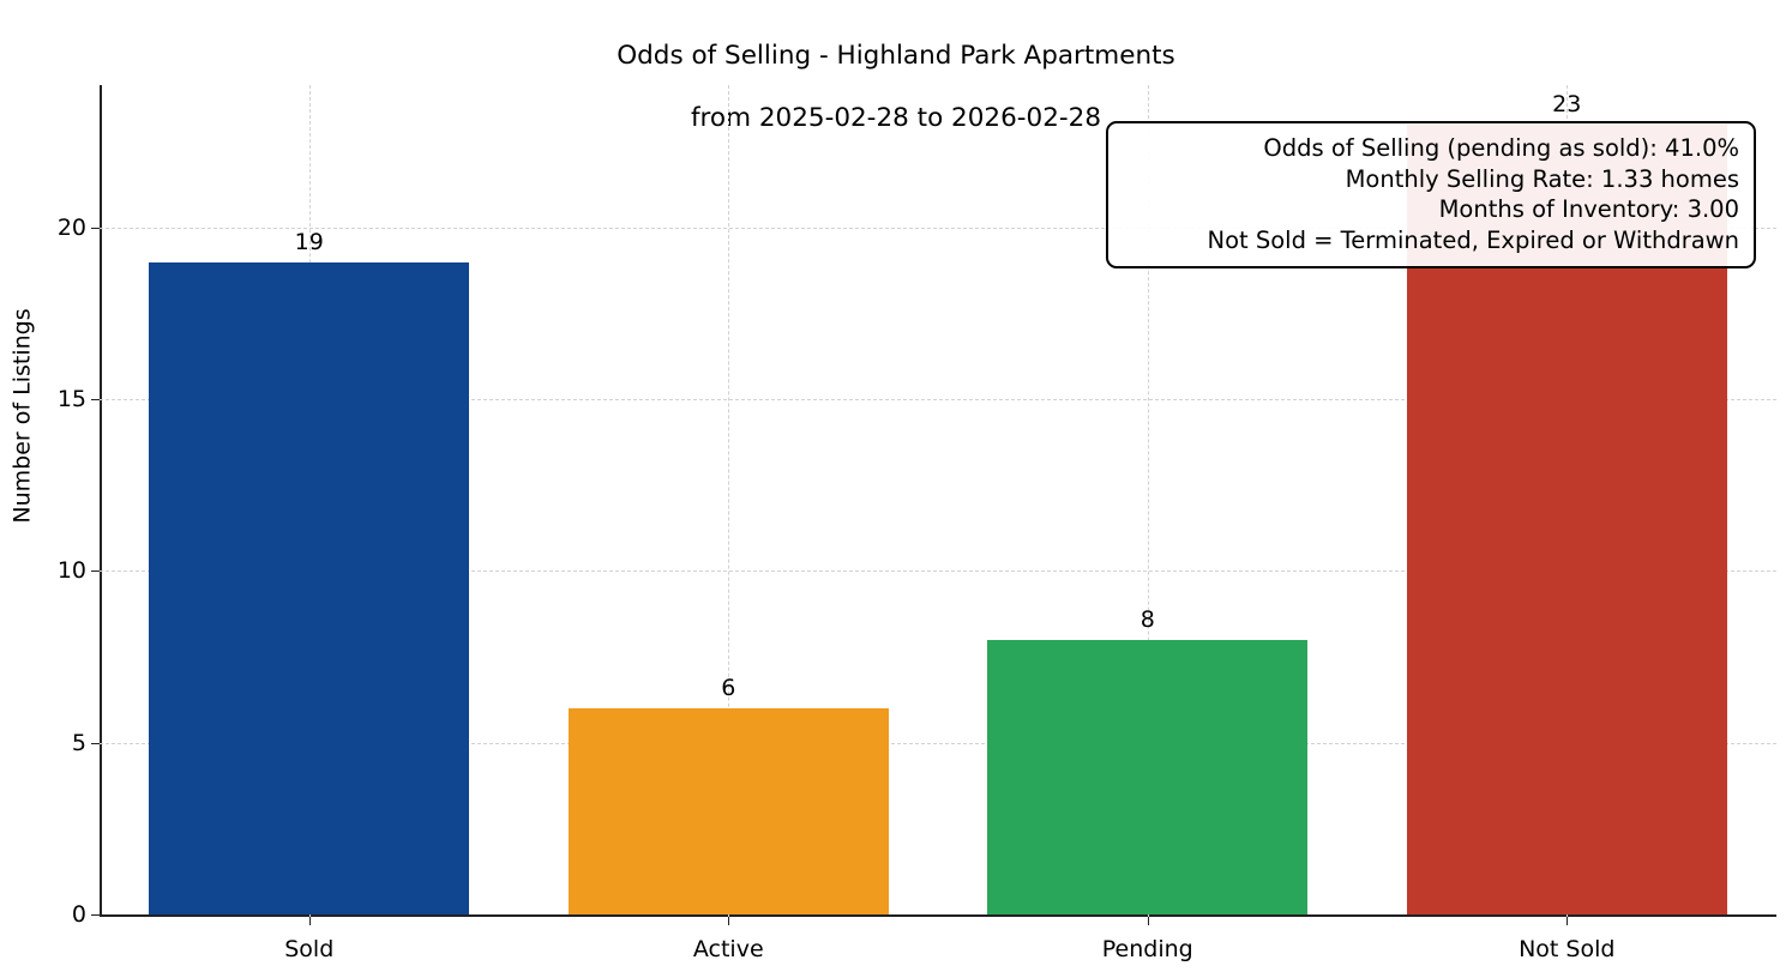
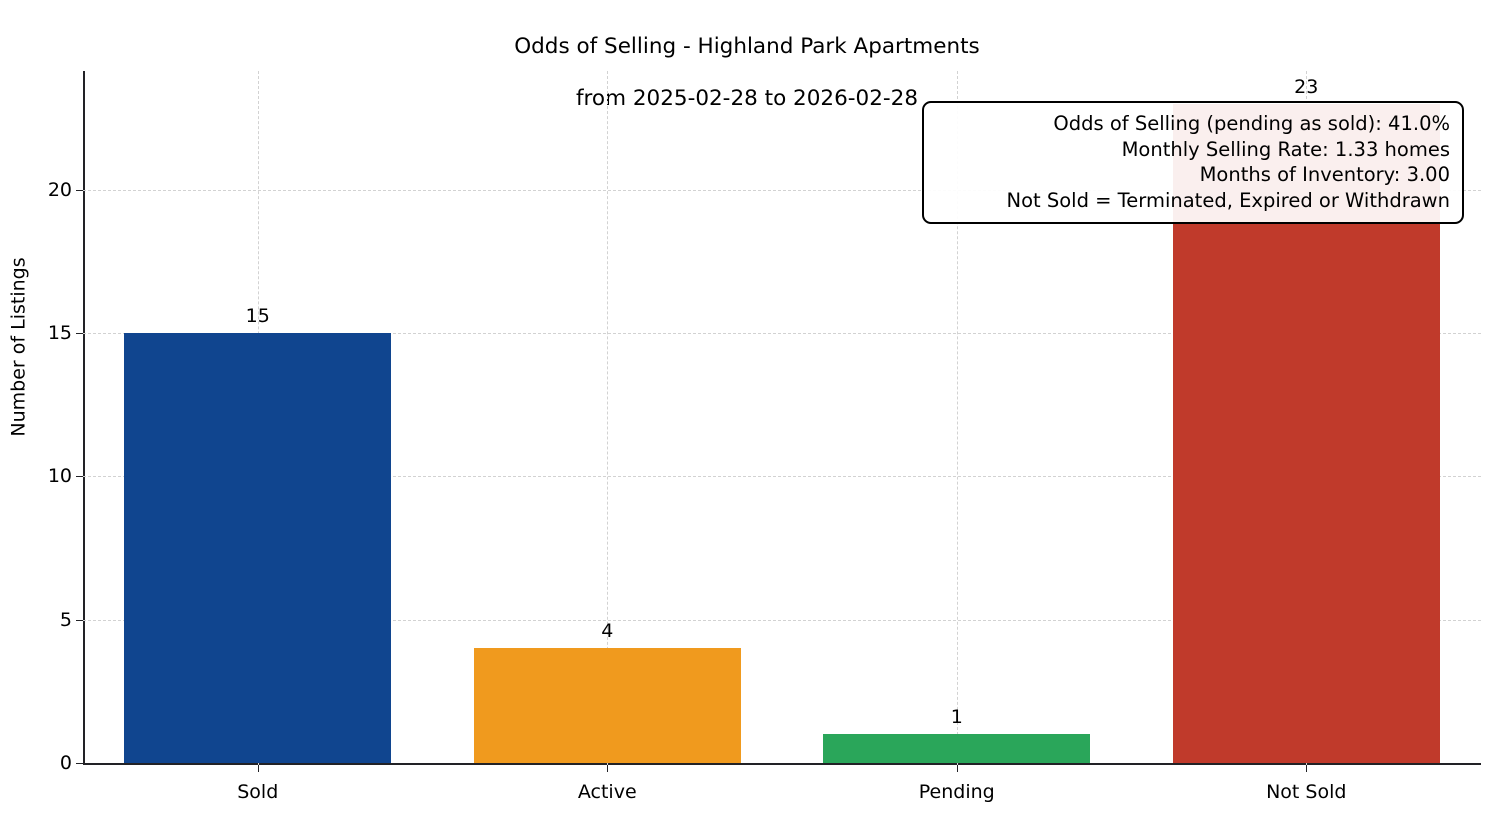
Sold: 19 -> 15
Active: 6 -> 4
Pending: 8 -> 1
